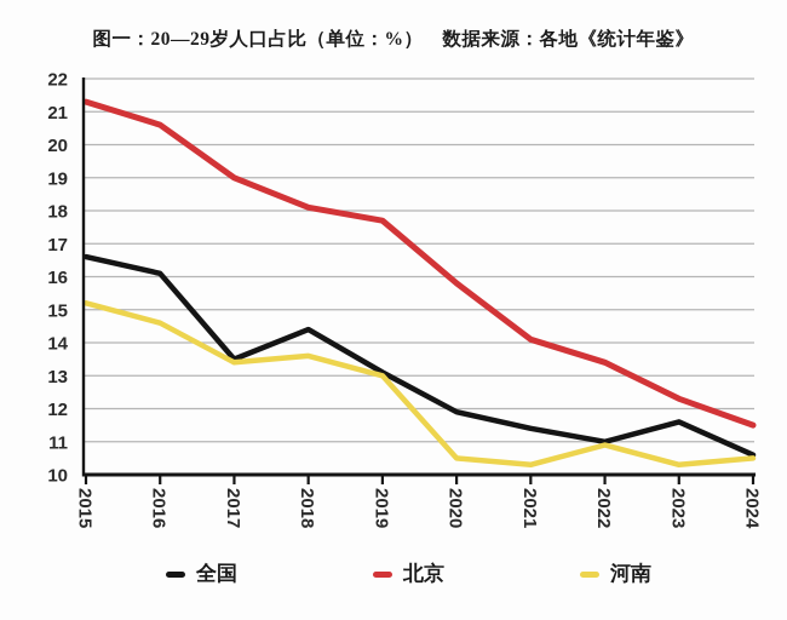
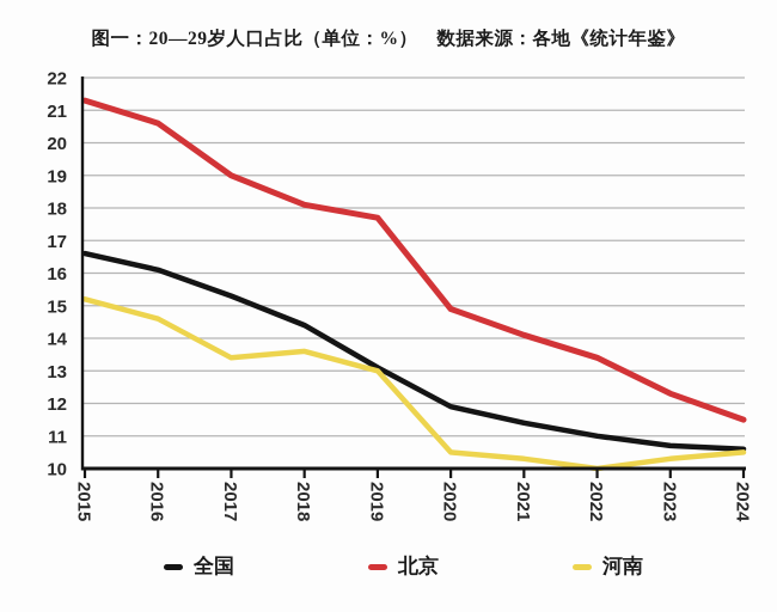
全国/2017: 13.5 -> 15.3
北京/2020: 15.8 -> 14.9
河南/2022: 10.9 -> 10.0
全国/2023: 11.6 -> 10.7
